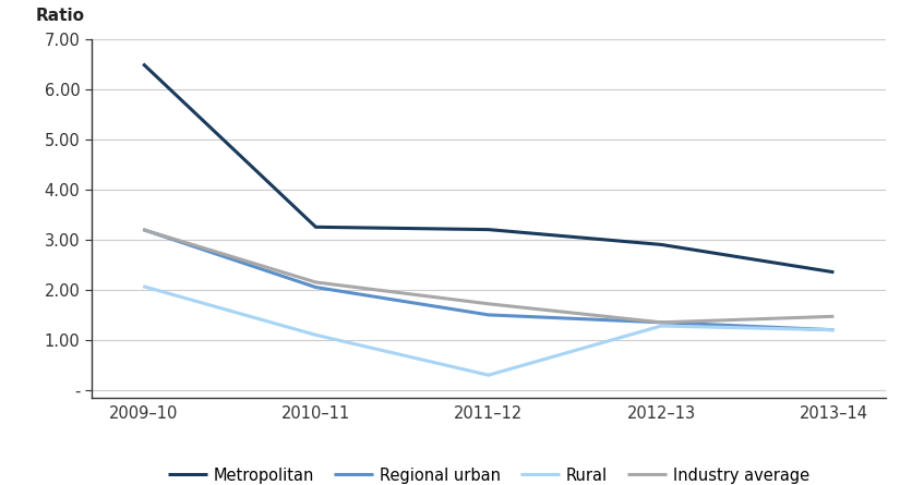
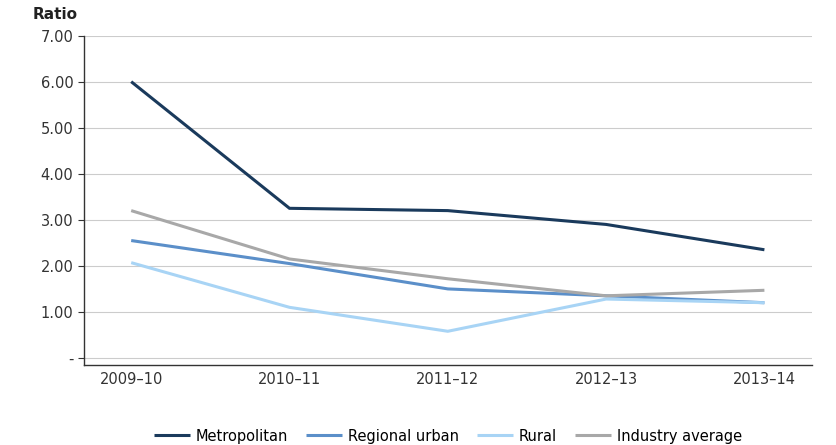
Metropolitan/2009–10: 6.50 -> 6.00
Regional urban/2009–10: 3.20 -> 2.55
Rural/2011–12: 0.30 -> 0.58
